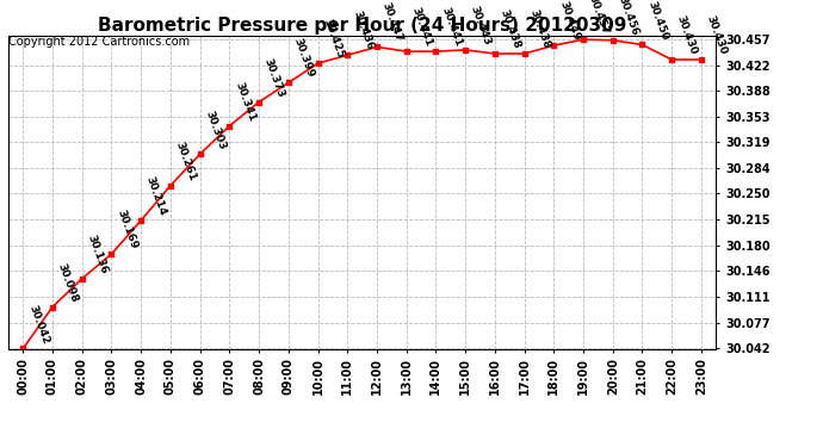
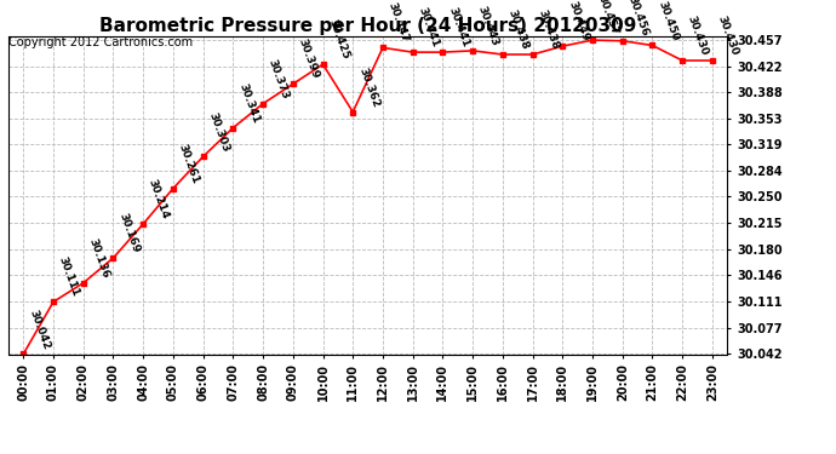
01:00: 30.098 -> 30.111
11:00: 30.436 -> 30.362
